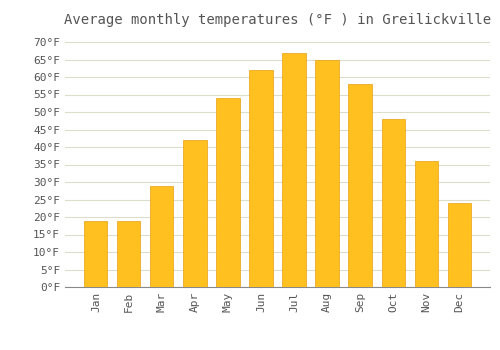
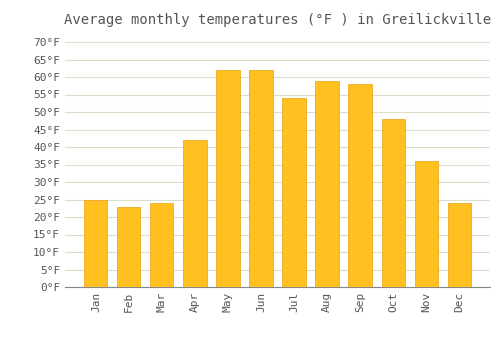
Jan: 19°F -> 25°F
Feb: 19°F -> 23°F
Mar: 29°F -> 24°F
May: 54°F -> 62°F
Jul: 67°F -> 54°F
Aug: 65°F -> 59°F
